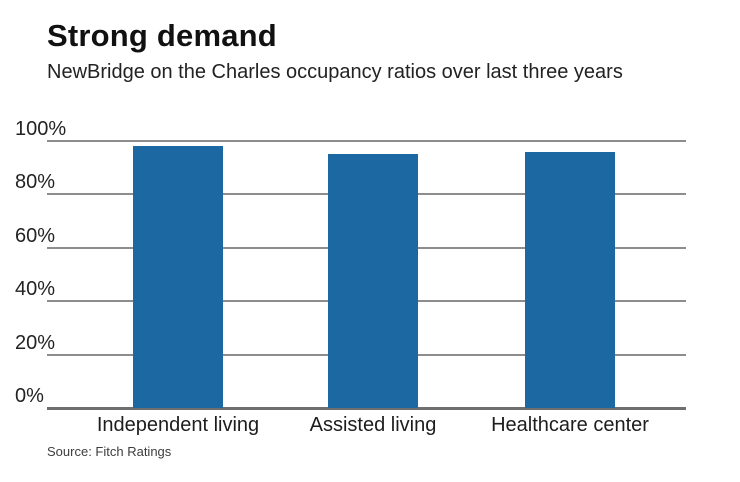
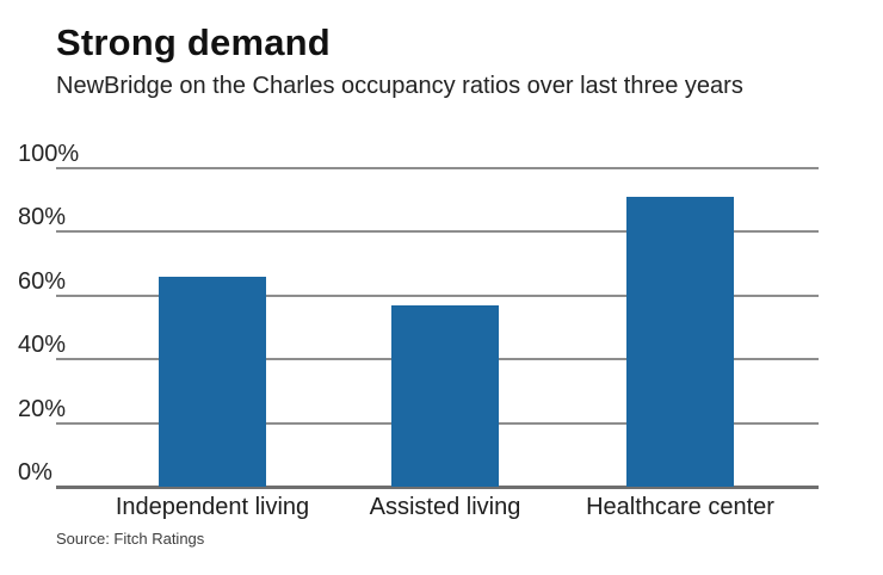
Independent living: 98% -> 66%
Assisted living: 95% -> 57%
Healthcare center: 96% -> 91%
